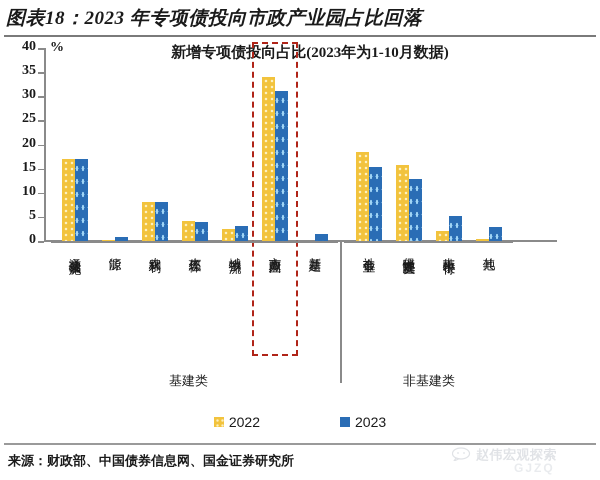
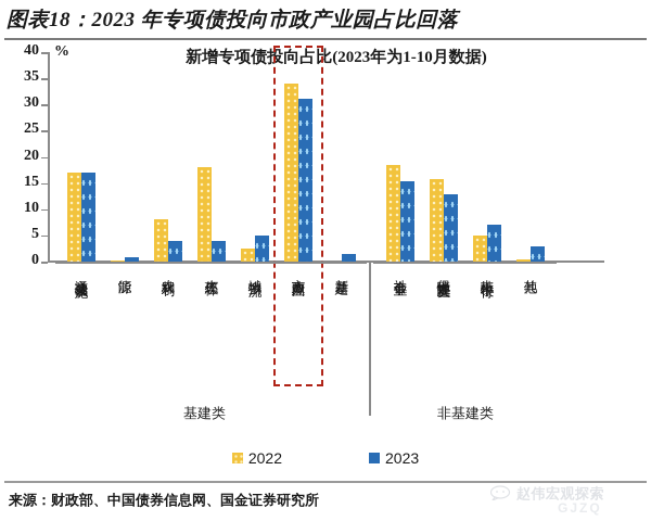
2023/农林水利: 8 -> 4
2022/生态环保: 4 -> 18
2023/城乡物流: 3 -> 5
2022/支持中小银行: 2 -> 5
2023/支持中小银行: 5 -> 7
